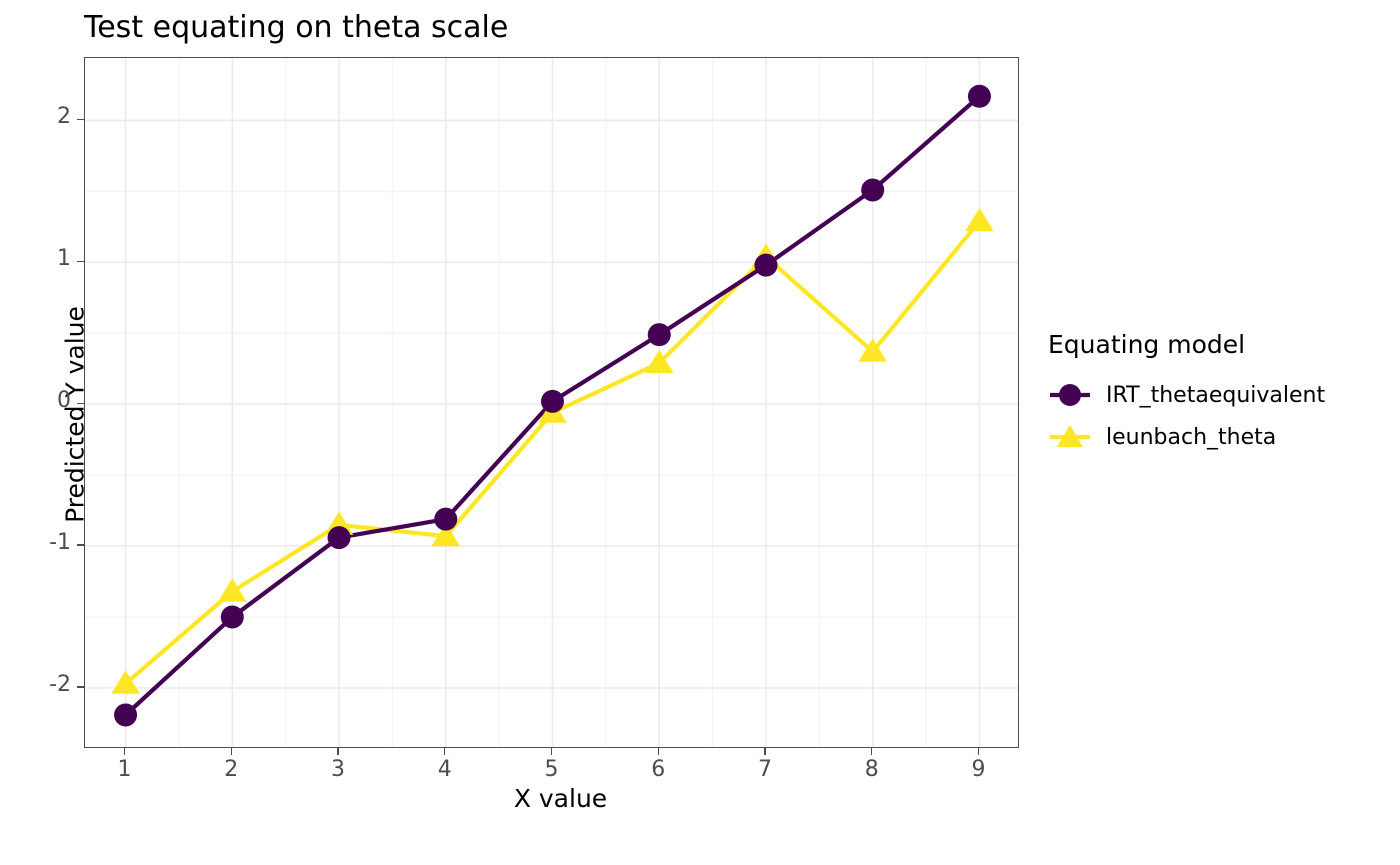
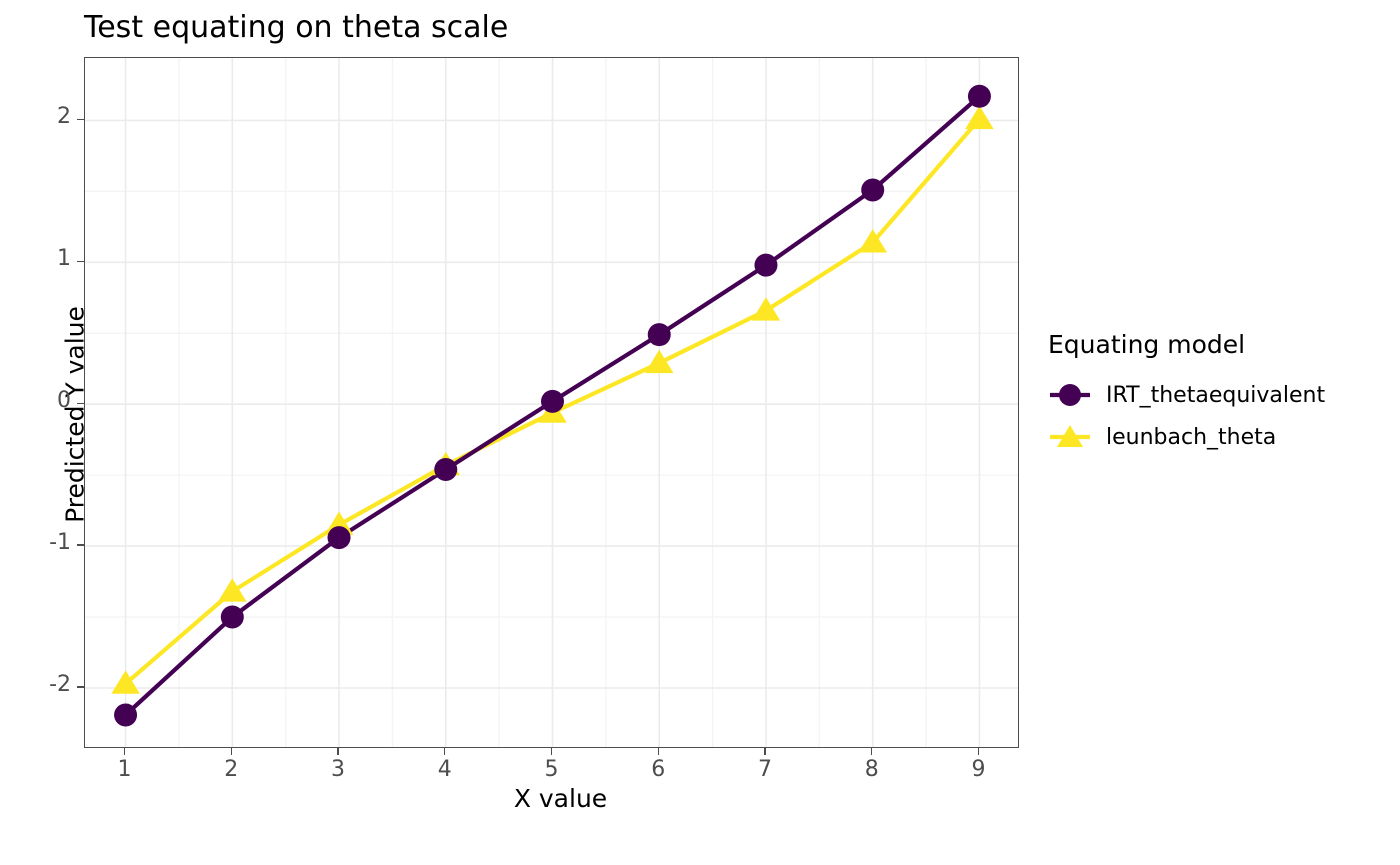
IRT_thetaequivalent/4: -0.81 -> -0.46
leunbach_theta/4: -0.93 -> -0.43
leunbach_theta/7: 1.04 -> 0.66
leunbach_theta/8: 0.37 -> 1.14
leunbach_theta/9: 1.29 -> 2.01
